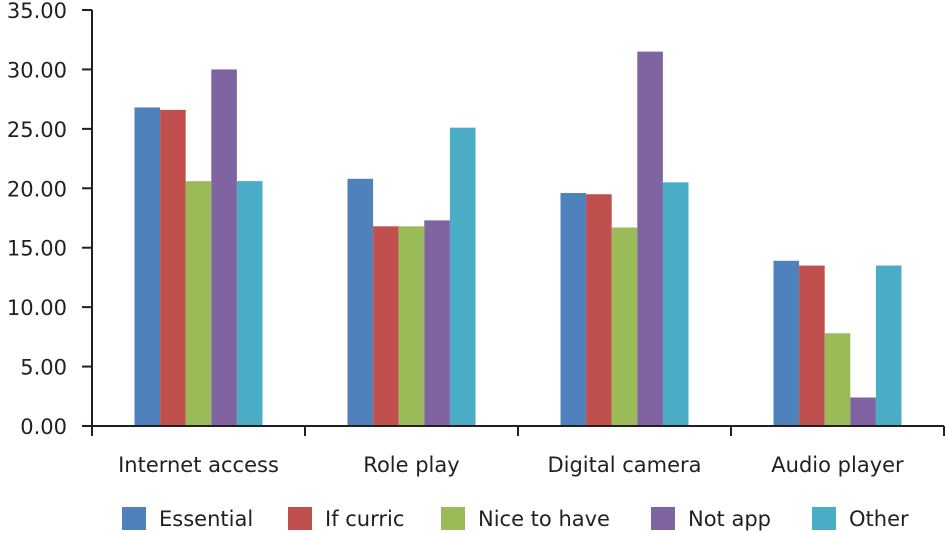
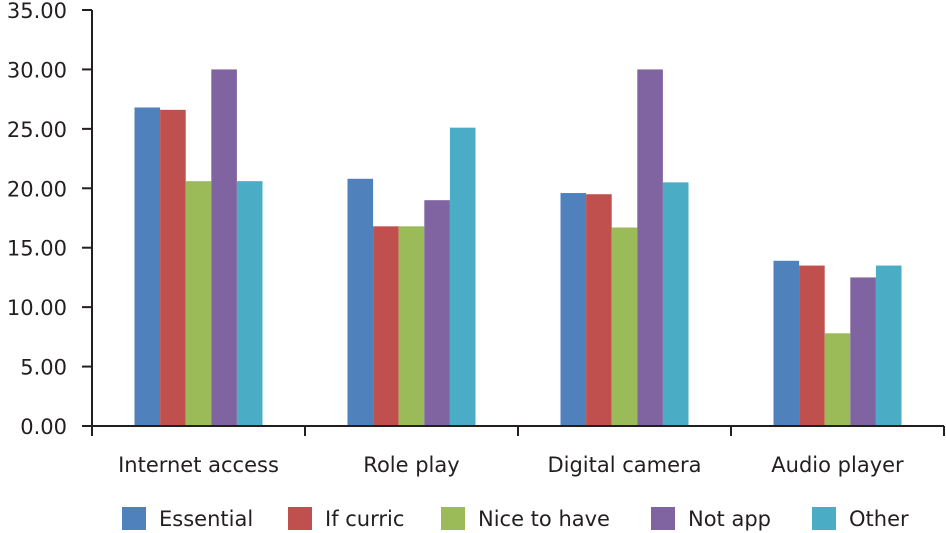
Not app/Role play: 17.3 -> 19.0
Not app/Digital camera: 31.5 -> 30.0
Not app/Audio player: 2.4 -> 12.5
